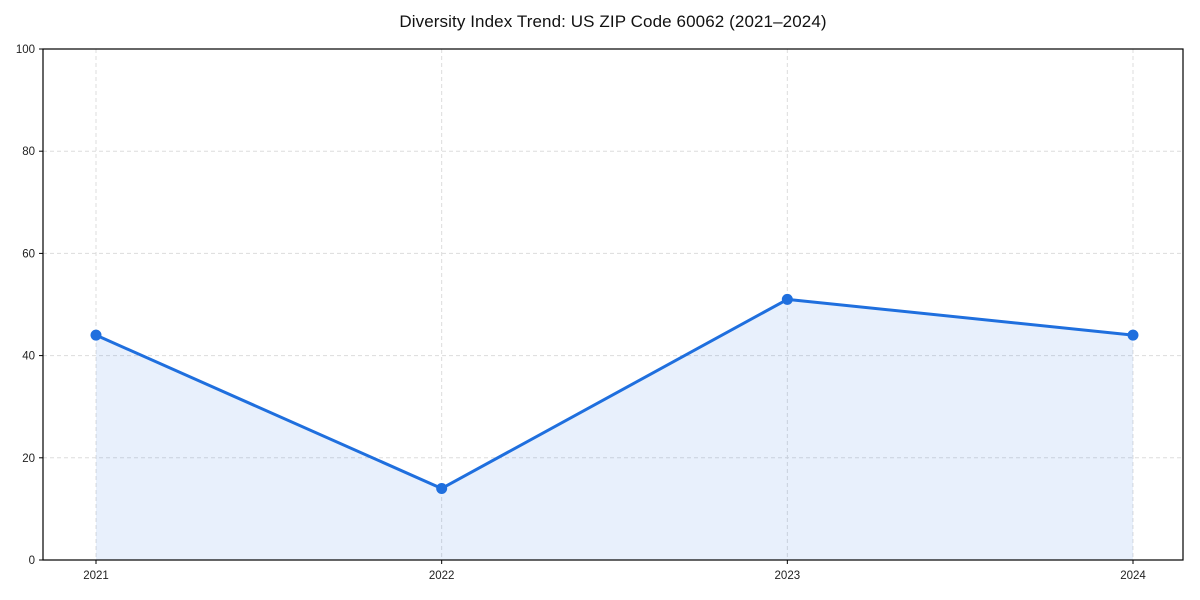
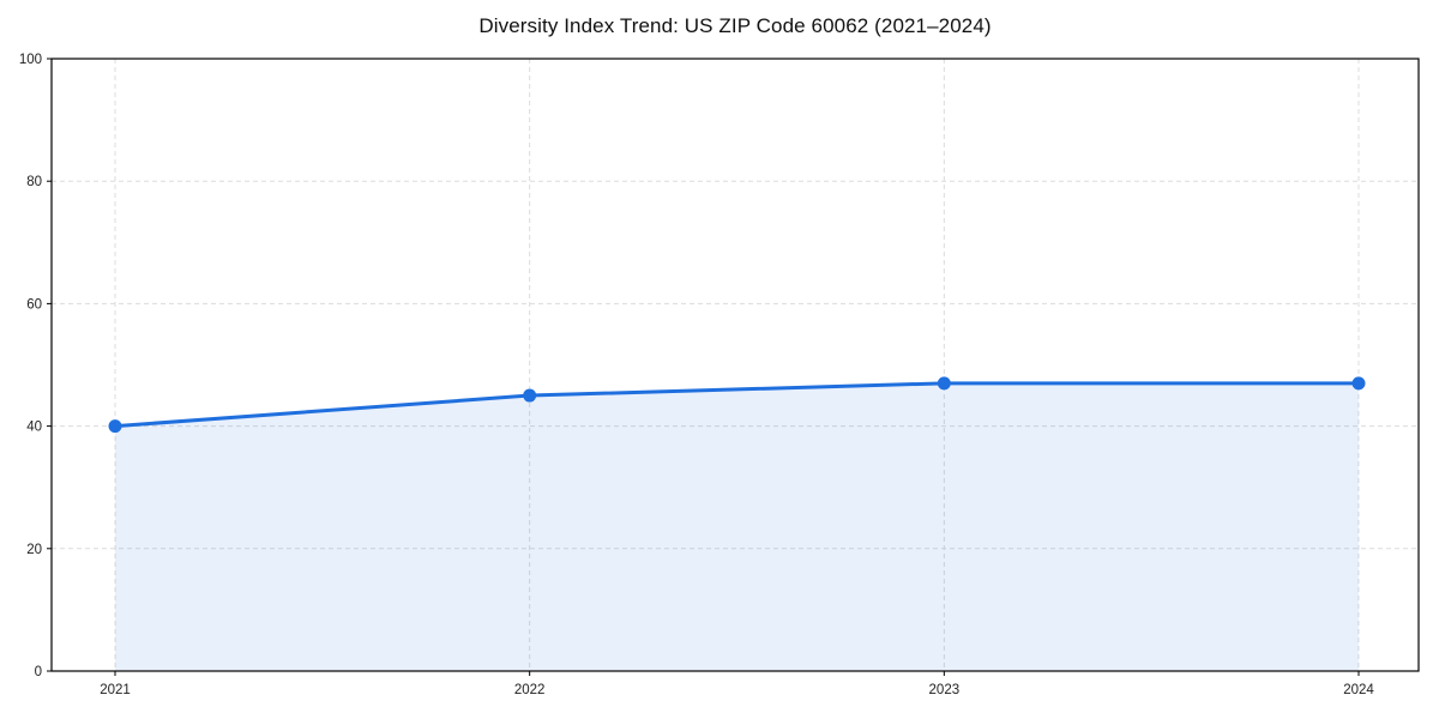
2021: 44 -> 40
2022: 14 -> 45
2023: 51 -> 47
2024: 44 -> 47
